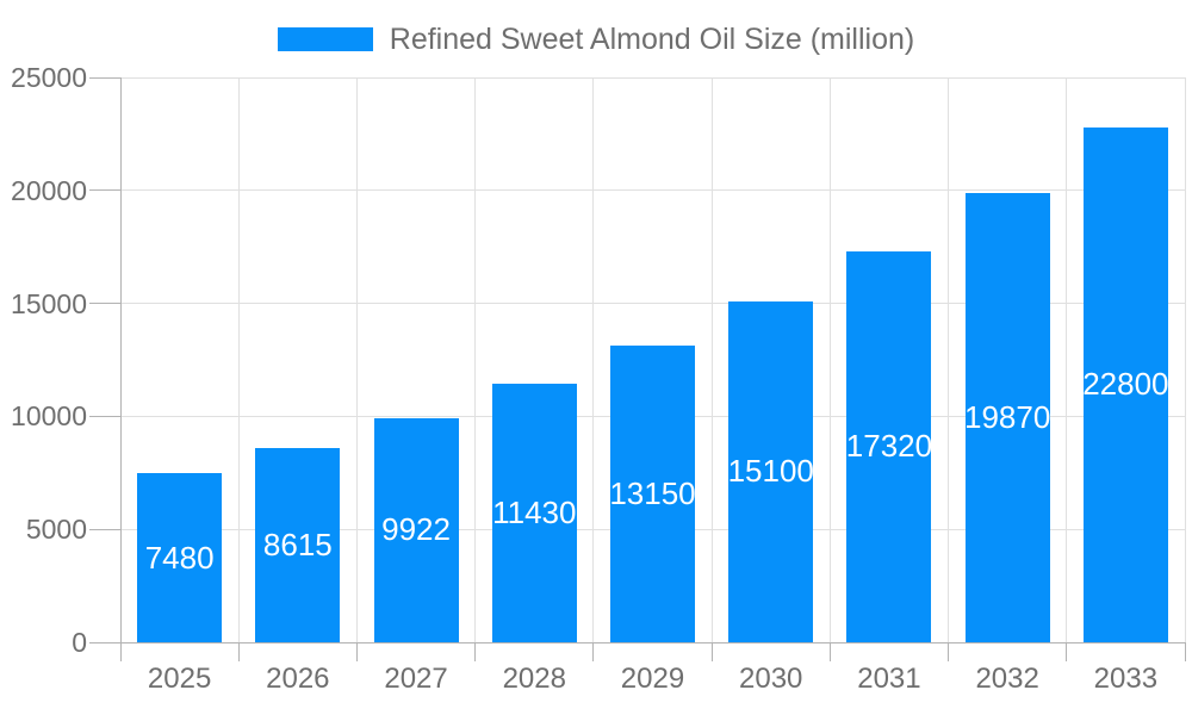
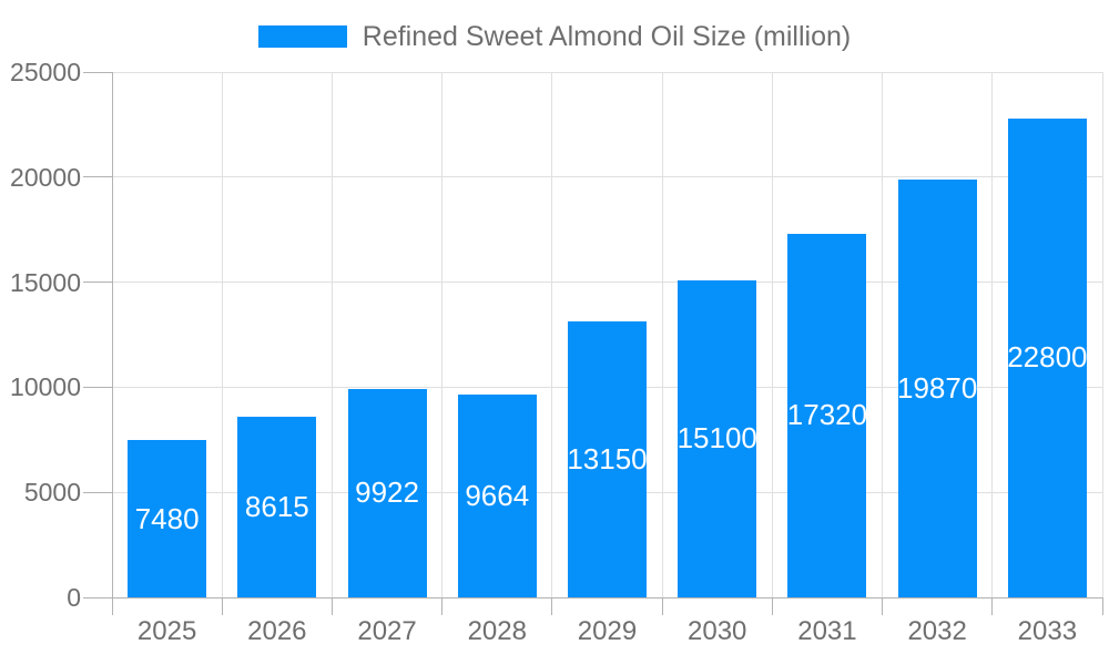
2028: 11430 -> 9664
